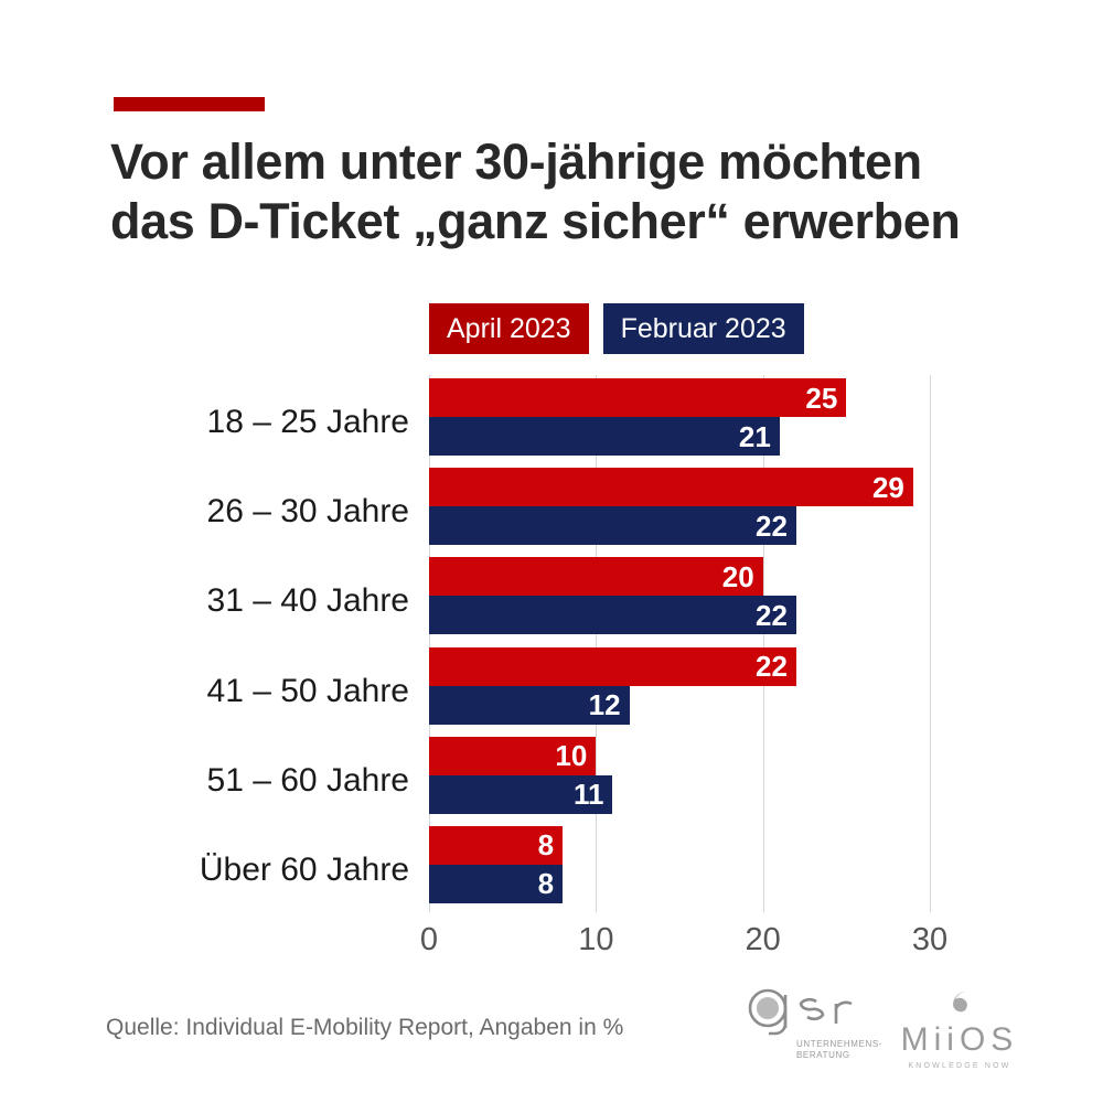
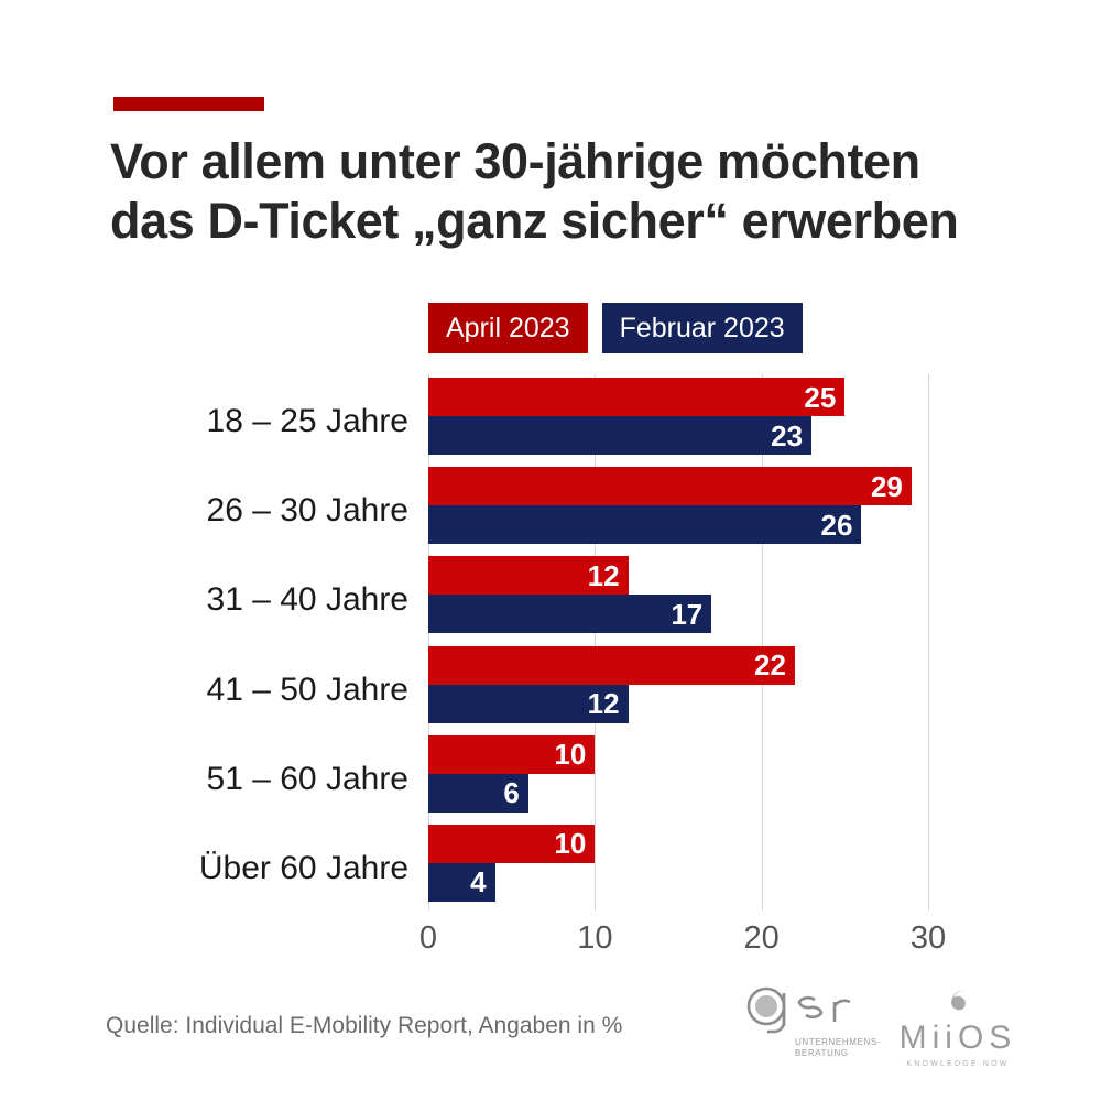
Februar 2023/18 – 25 Jahre: 21 -> 23
Februar 2023/26 – 30 Jahre: 22 -> 26
April 2023/31 – 40 Jahre: 20 -> 12
Februar 2023/31 – 40 Jahre: 22 -> 17
Februar 2023/51 – 60 Jahre: 11 -> 6
April 2023/Über 60 Jahre: 8 -> 10
Februar 2023/Über 60 Jahre: 8 -> 4
